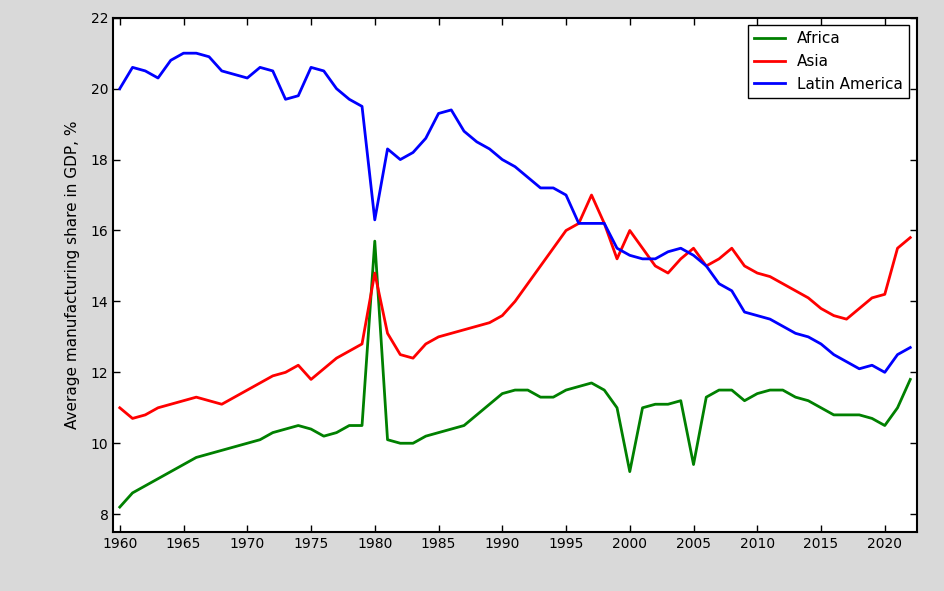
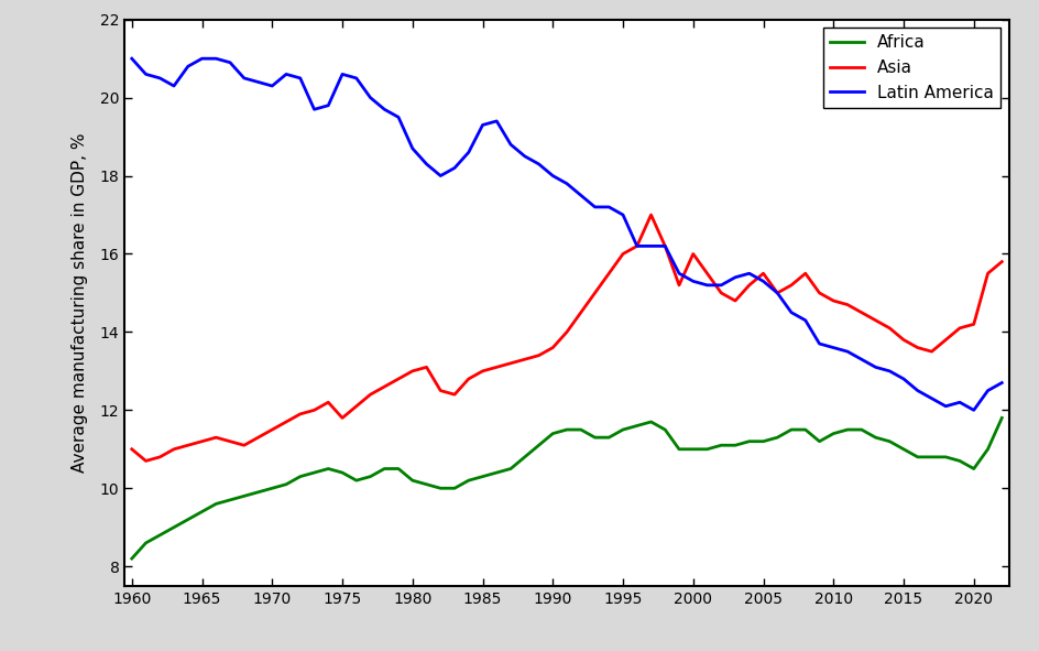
Latin America/1960: 20.0 -> 21.0
Africa/1980: 15.7 -> 10.2
Asia/1980: 14.8 -> 13.0
Latin America/1980: 16.3 -> 18.7
Africa/2000: 9.2 -> 11.0
Africa/2005: 9.4 -> 11.2
